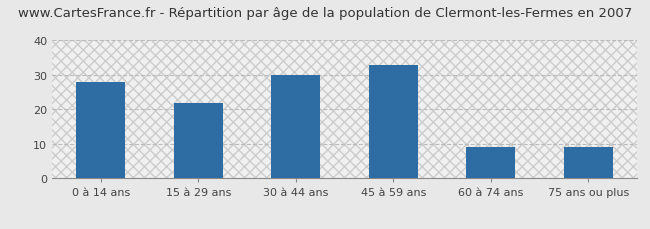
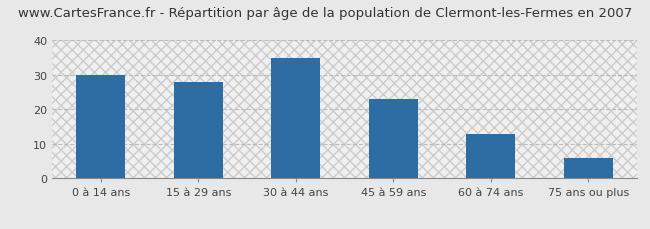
0 à 14 ans: 28 -> 30
15 à 29 ans: 22 -> 28
30 à 44 ans: 30 -> 35
45 à 59 ans: 33 -> 23
60 à 74 ans: 9 -> 13
75 ans ou plus: 9 -> 6
